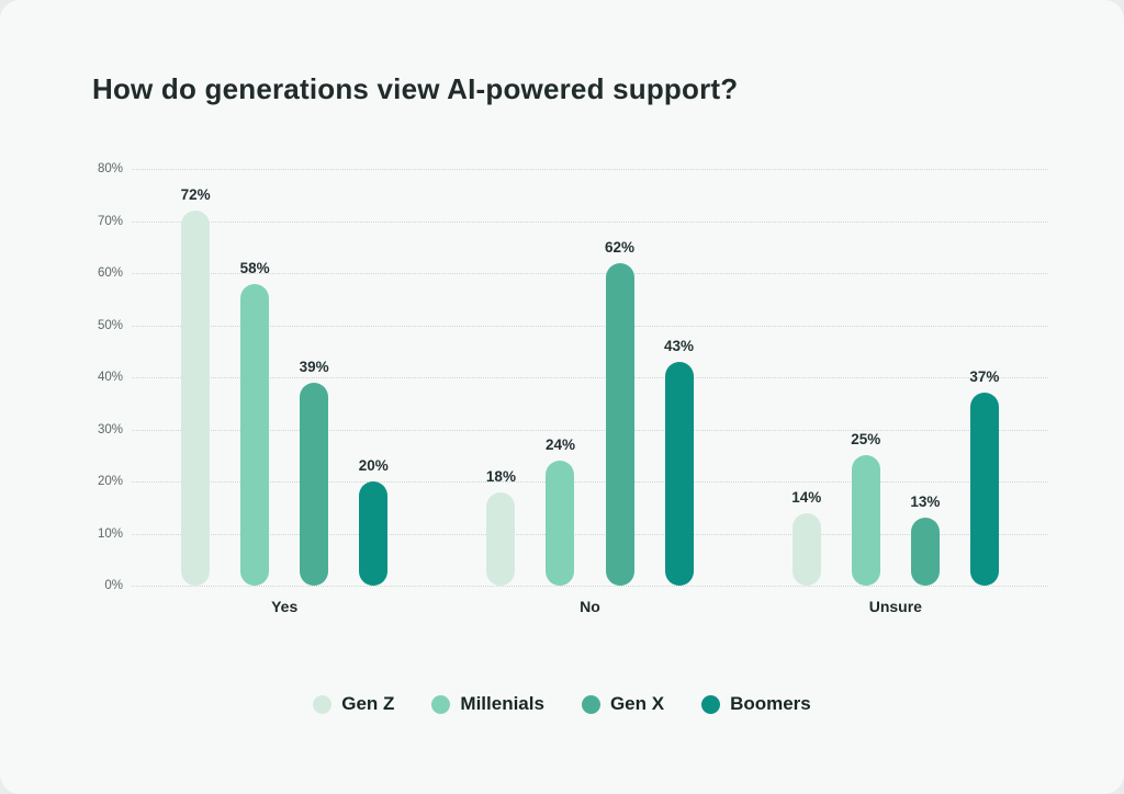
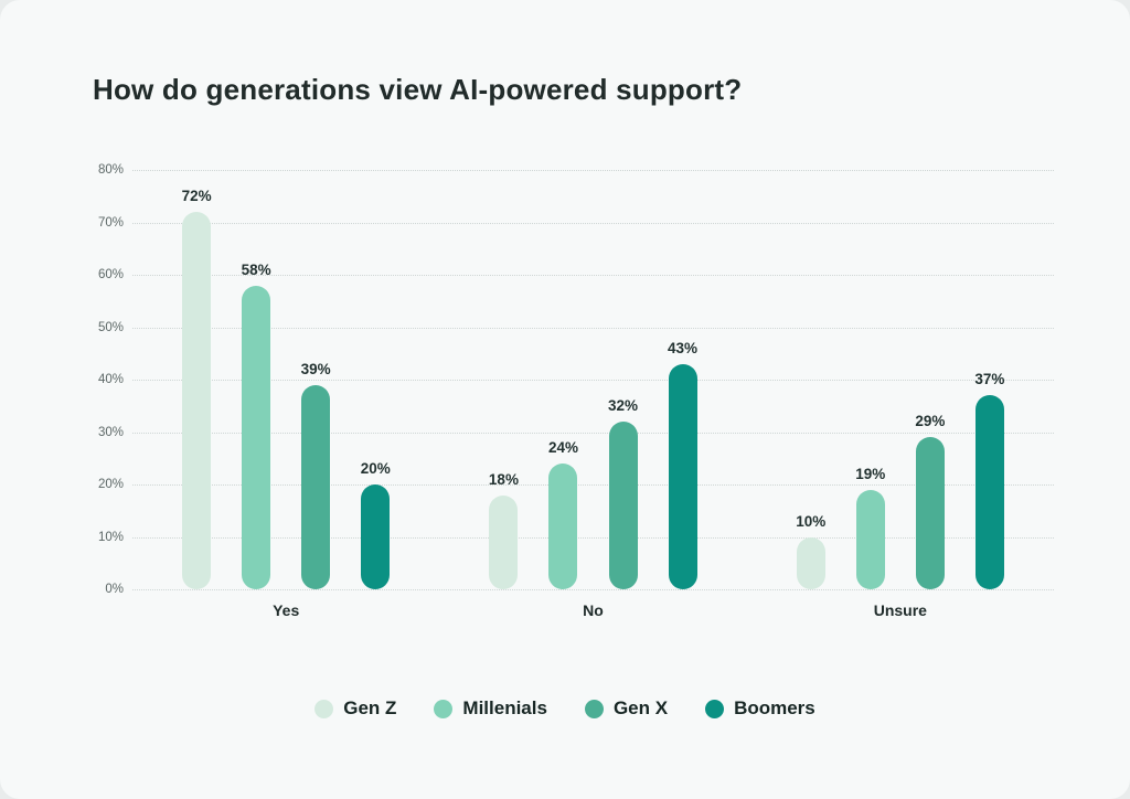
Gen X/No: 62% -> 32%
Gen Z/Unsure: 14% -> 10%
Millenials/Unsure: 25% -> 19%
Gen X/Unsure: 13% -> 29%
